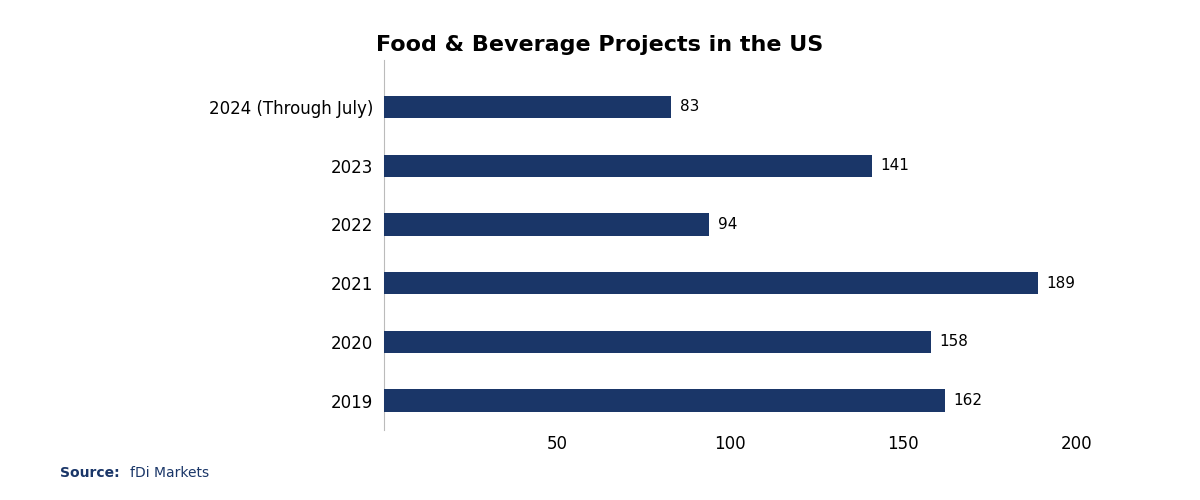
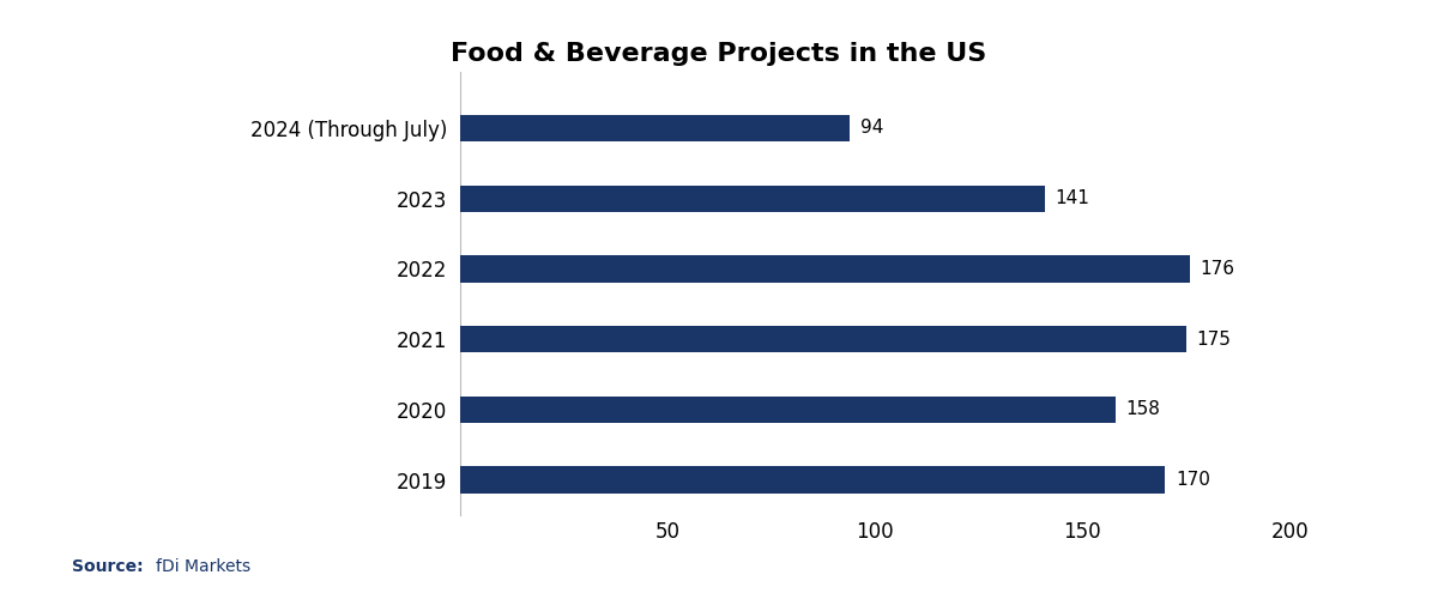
2024 (Through July): 83 -> 94
2022: 94 -> 176
2021: 189 -> 175
2019: 162 -> 170
